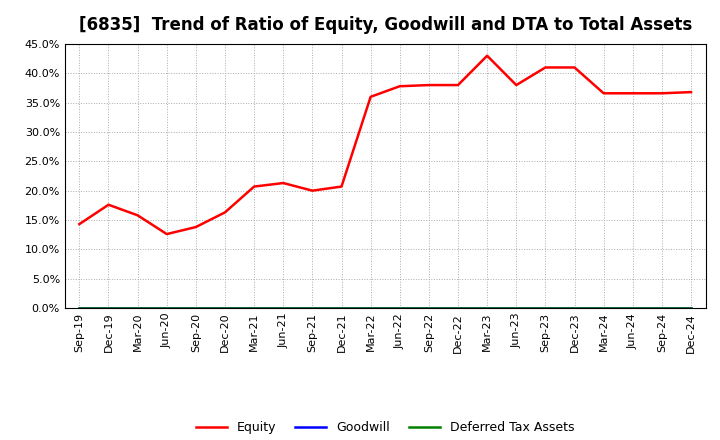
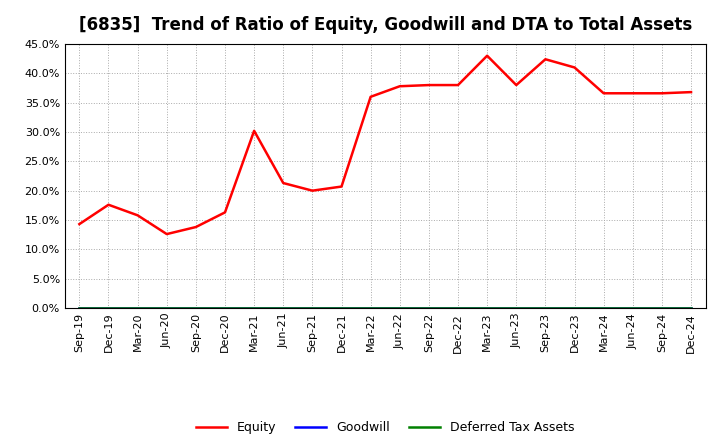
Equity/Mar-21: 20.7% -> 30.2%
Equity/Sep-23: 41.0% -> 42.4%
